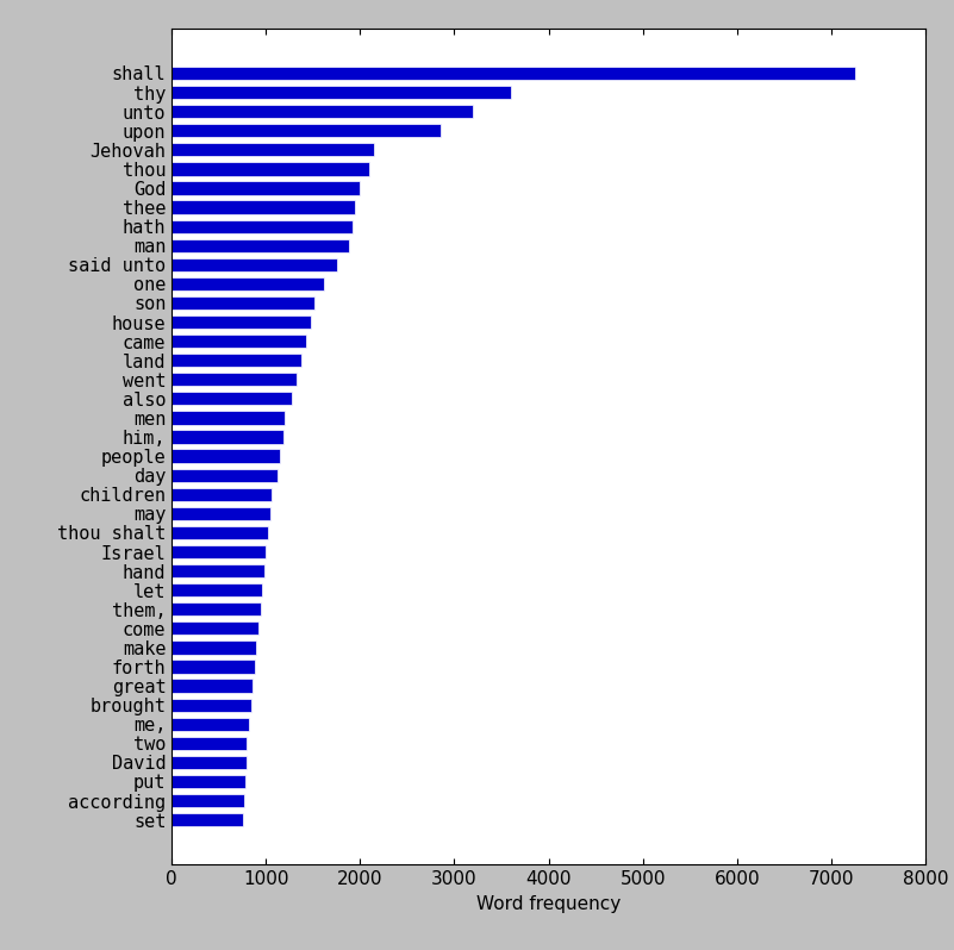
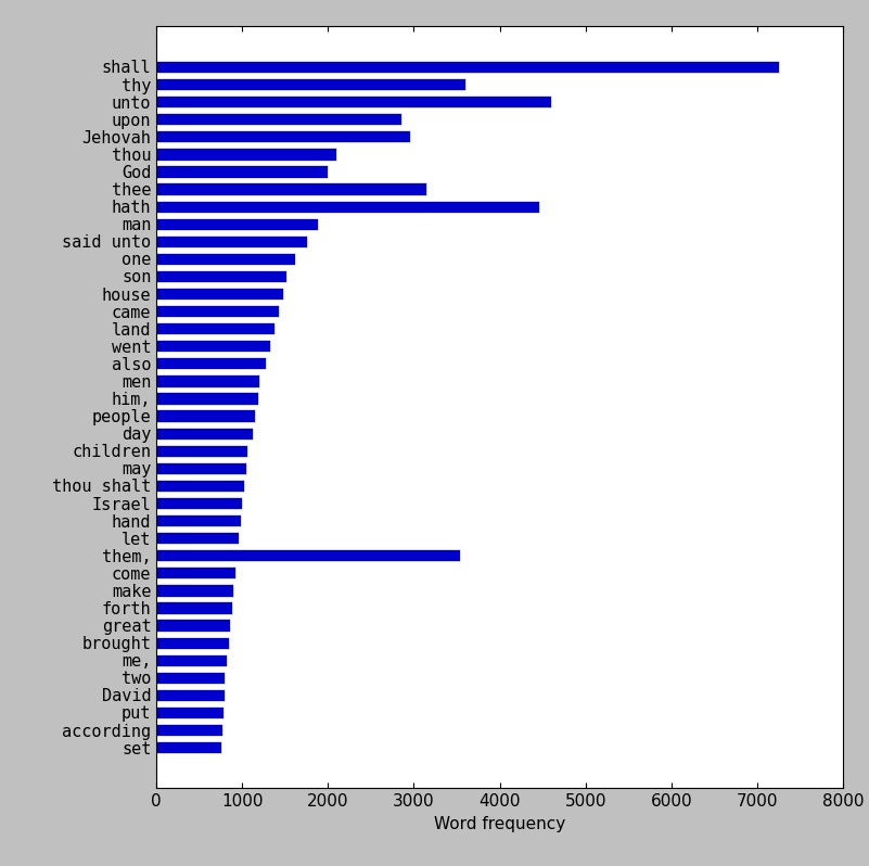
unto: 3200 -> 4600
Jehovah: 2150 -> 2960
thee: 1950 -> 3140
hath: 1920 -> 4460
them,: 940 -> 3540
